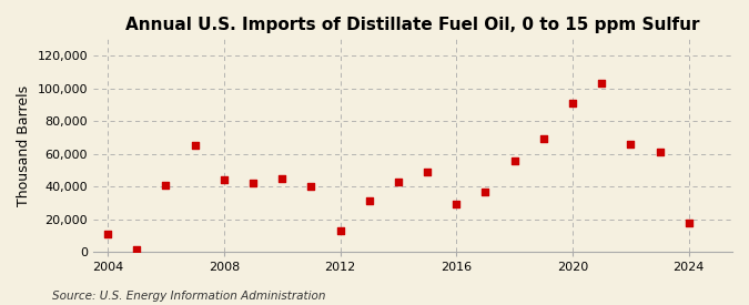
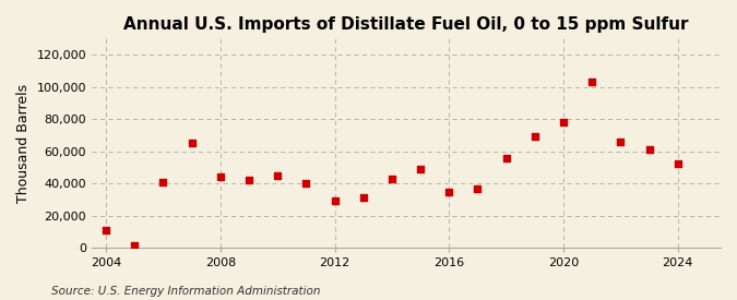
2012: 13,000 -> 29,000
2016: 29,000 -> 35,000
2020: 91,000 -> 78,000
2024: 18,000 -> 52,000
